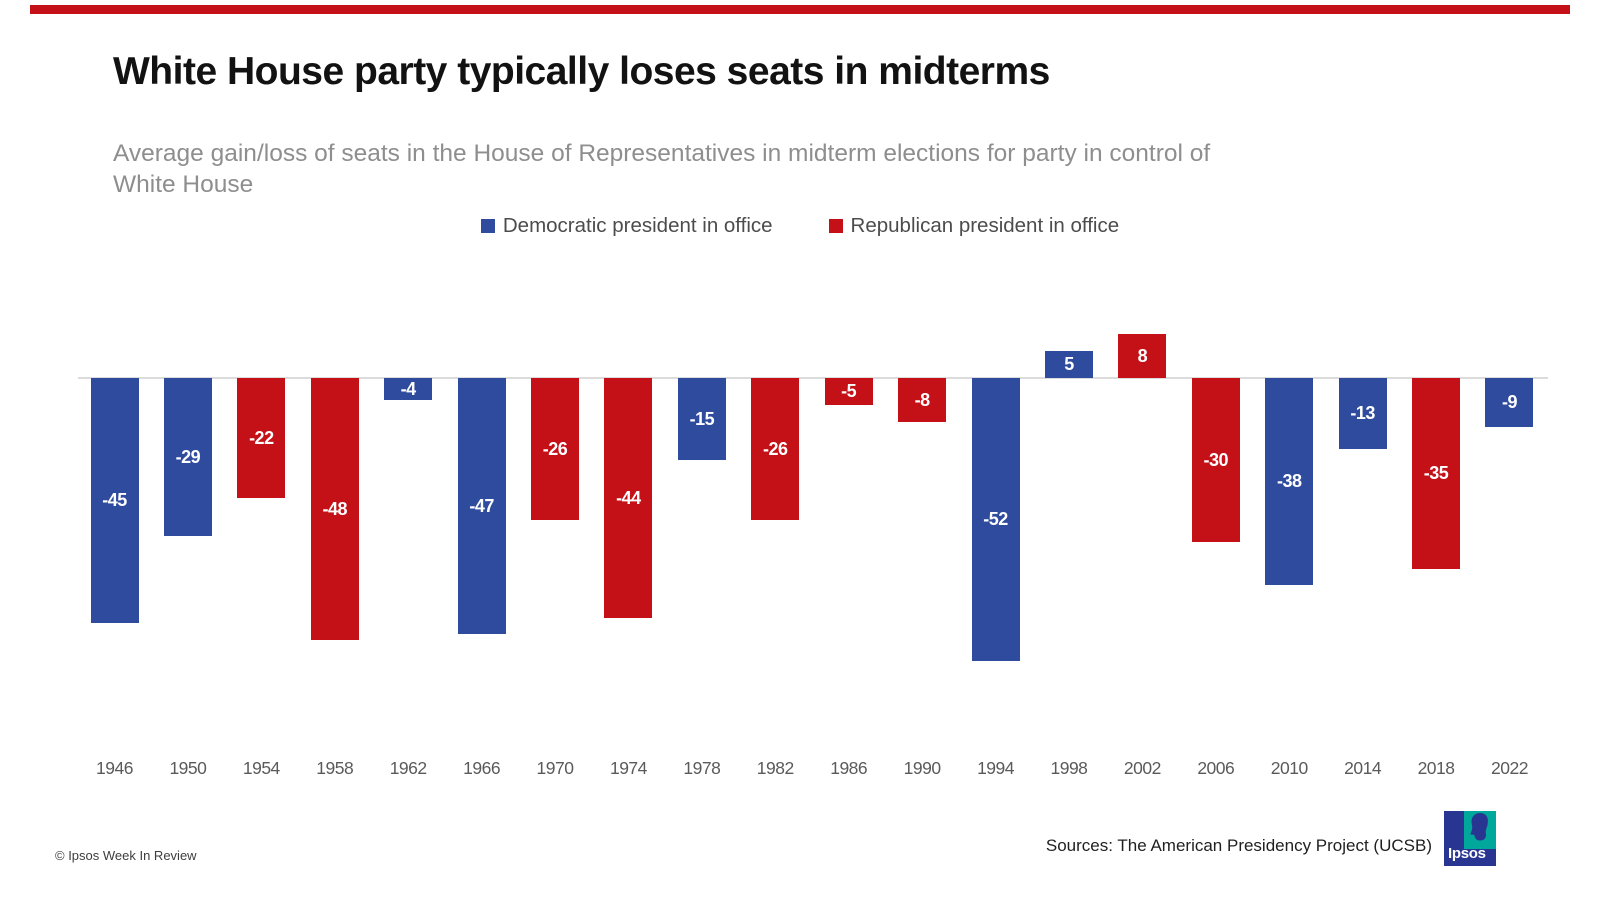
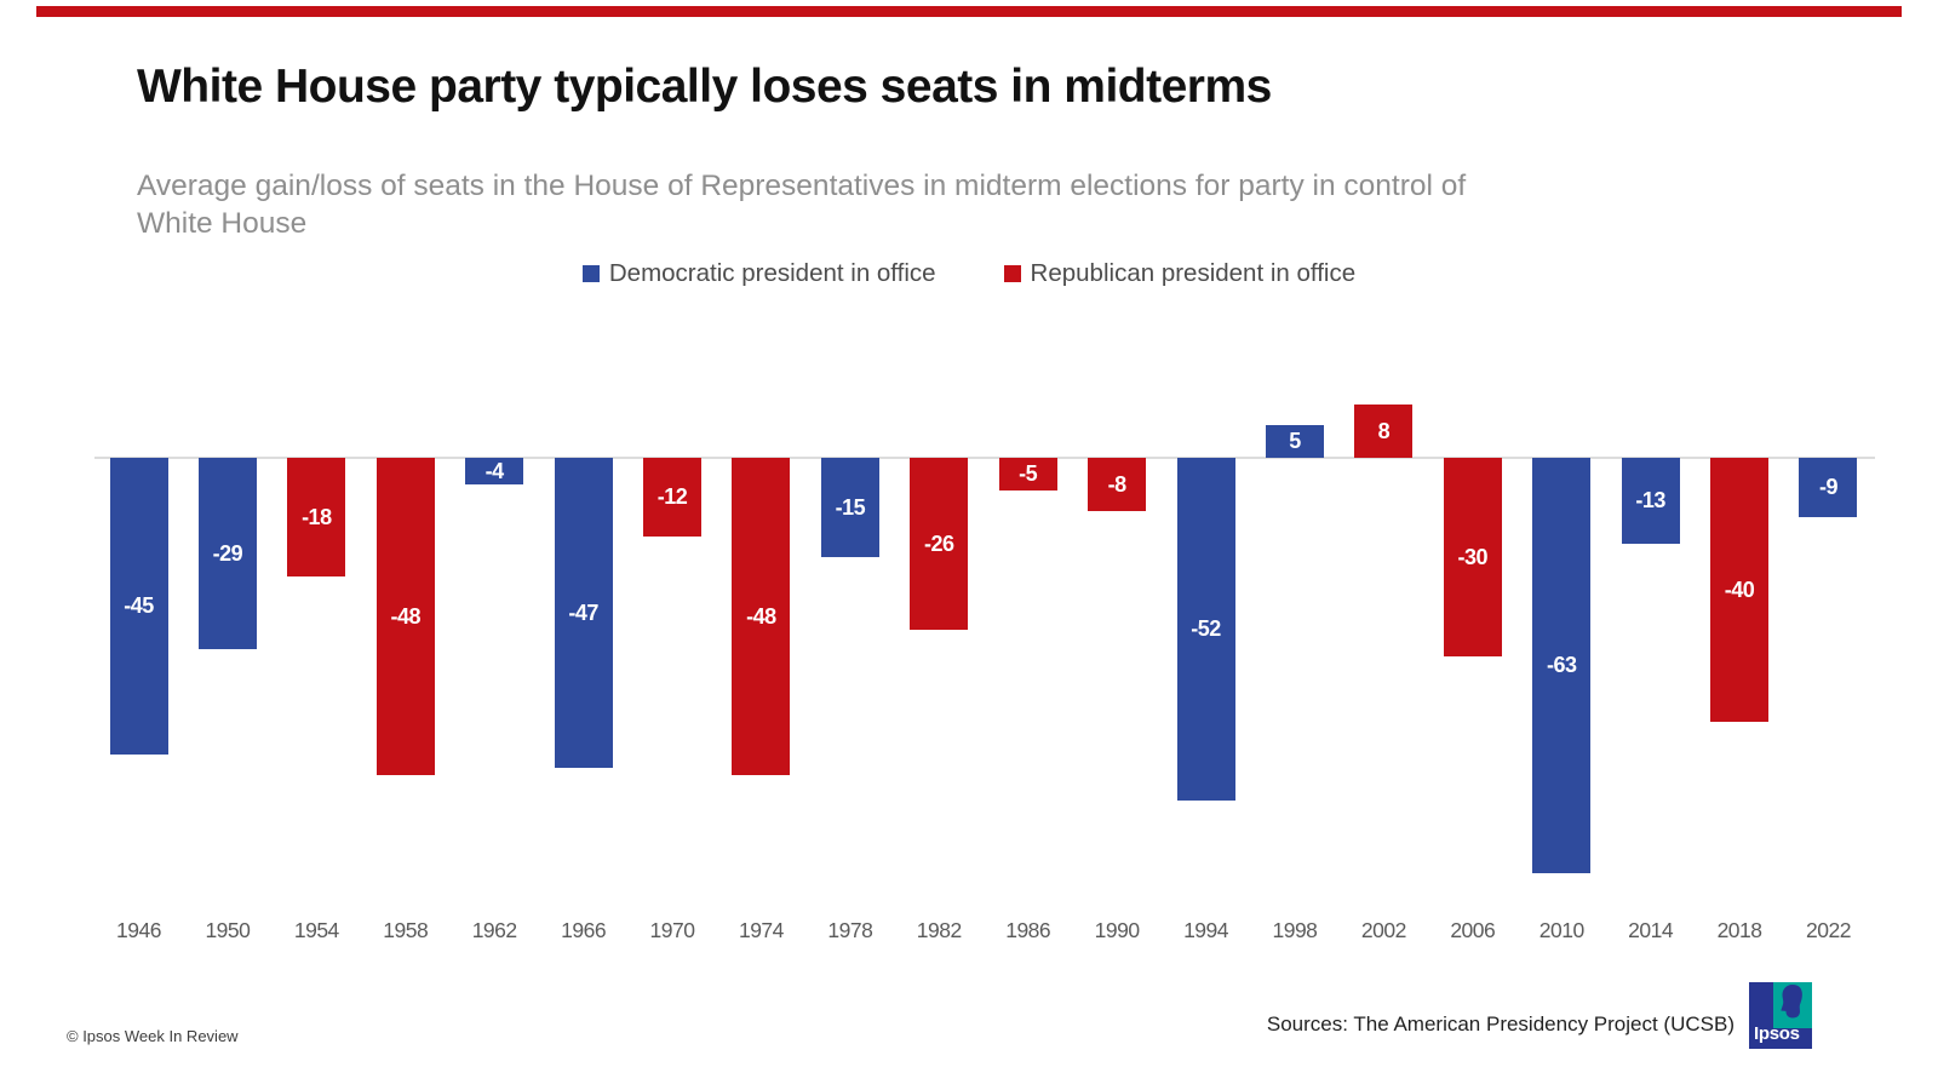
1954: -22 -> -18
1970: -26 -> -12
1974: -44 -> -48
2010: -38 -> -63
2018: -35 -> -40
